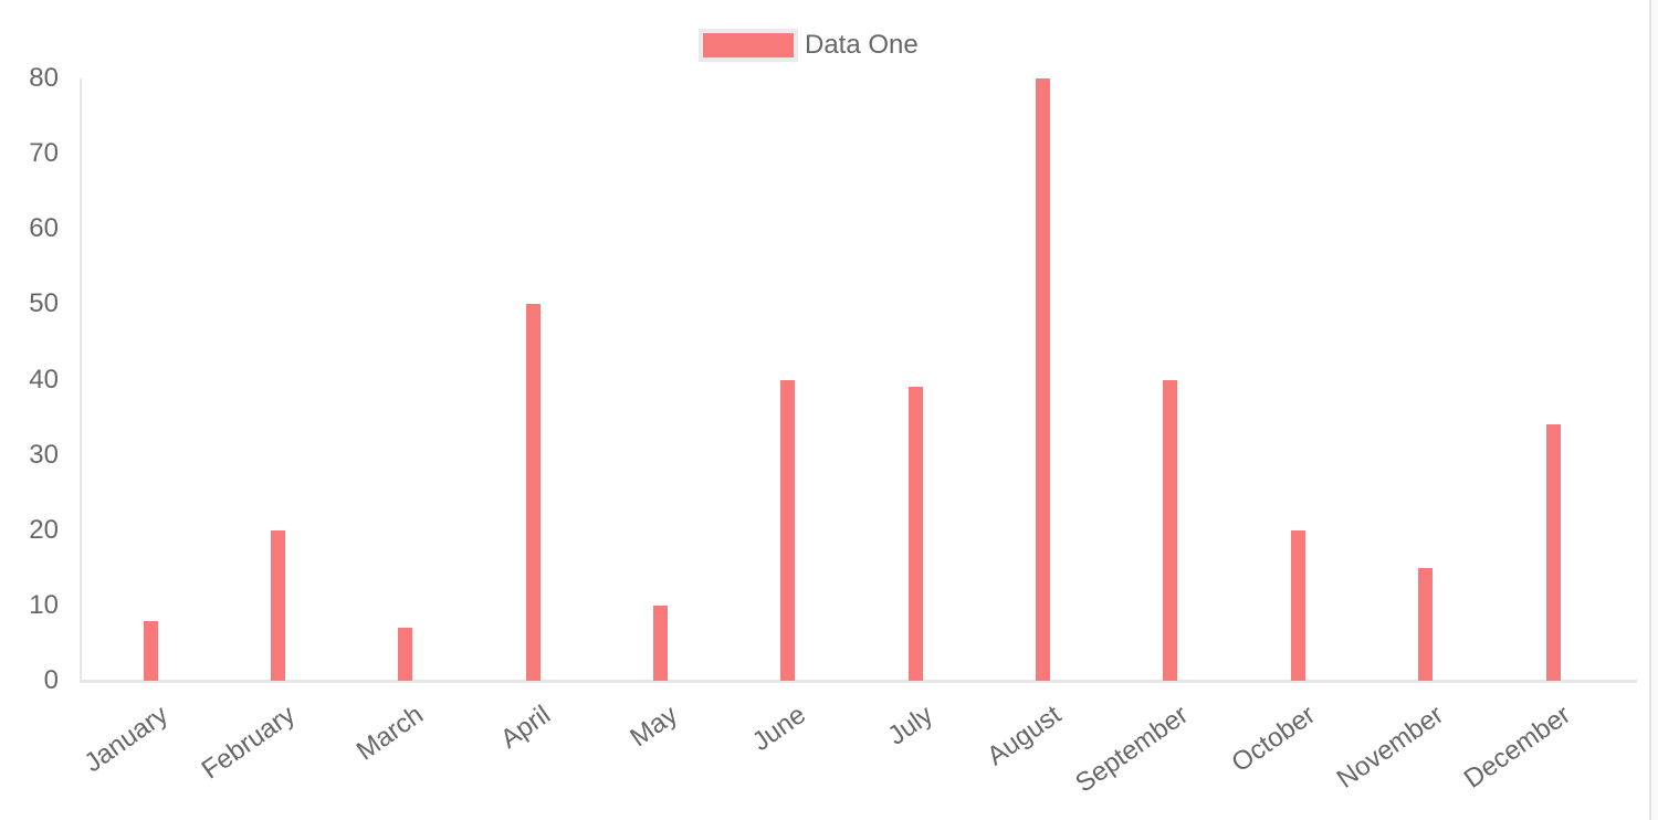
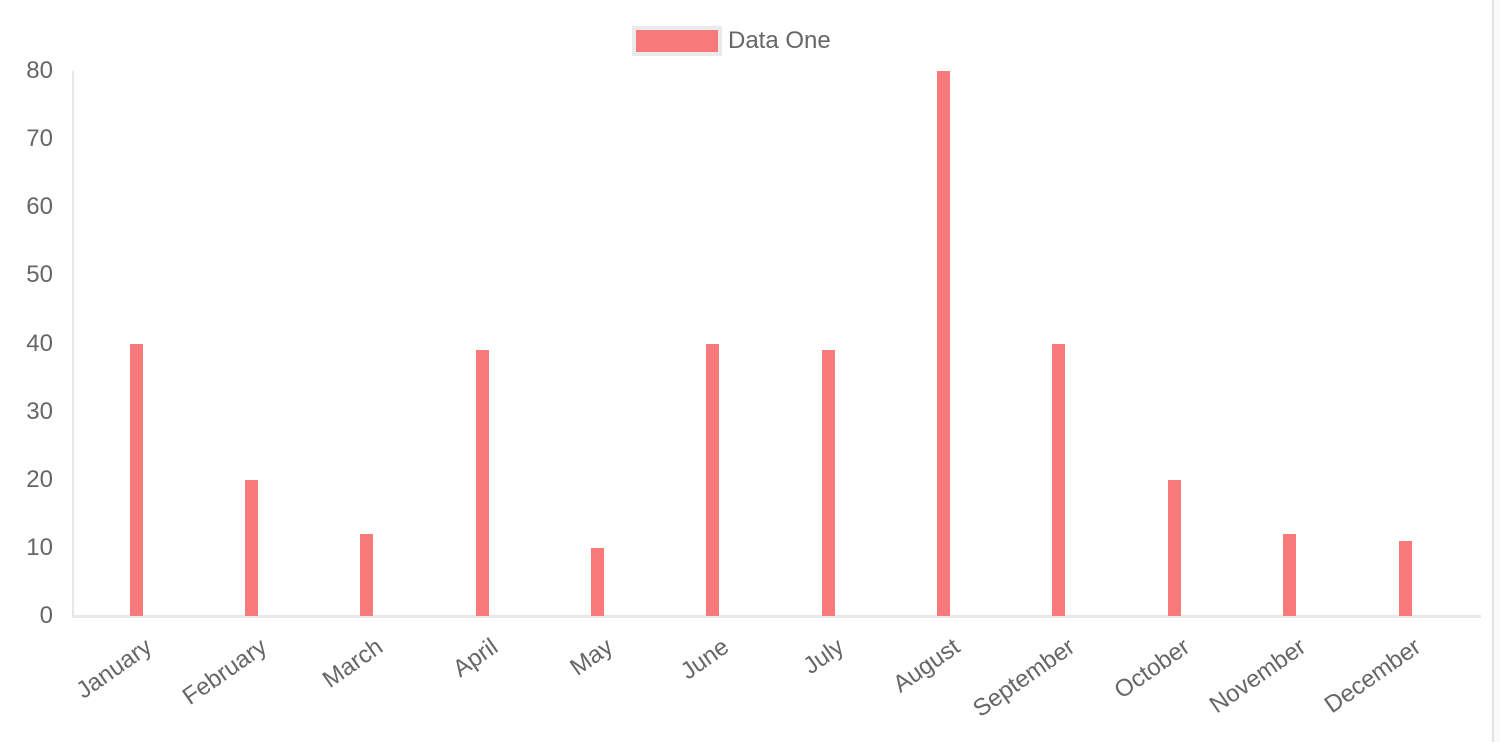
January: 8 -> 40
March: 7 -> 12
April: 50 -> 39
November: 15 -> 12
December: 34 -> 11
